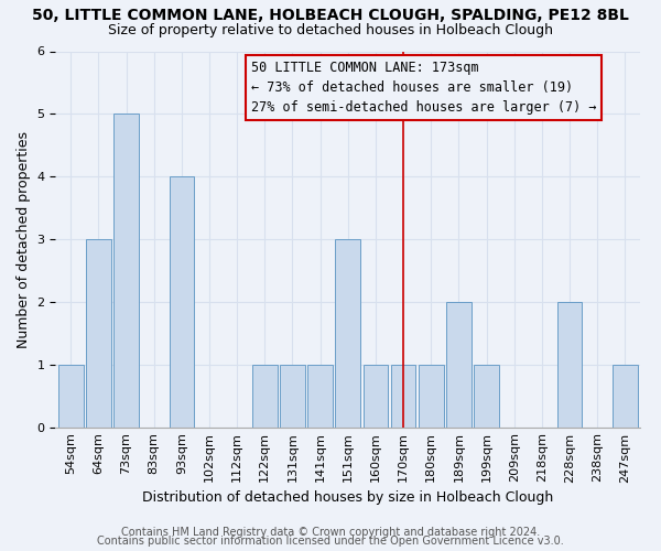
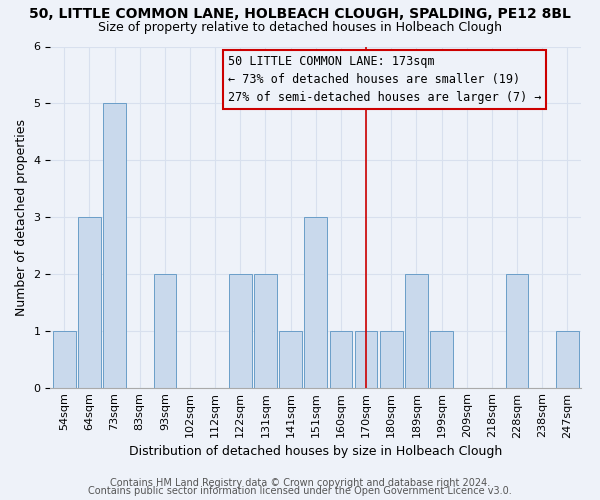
93sqm: 4 -> 2
122sqm: 1 -> 2
131sqm: 1 -> 2
